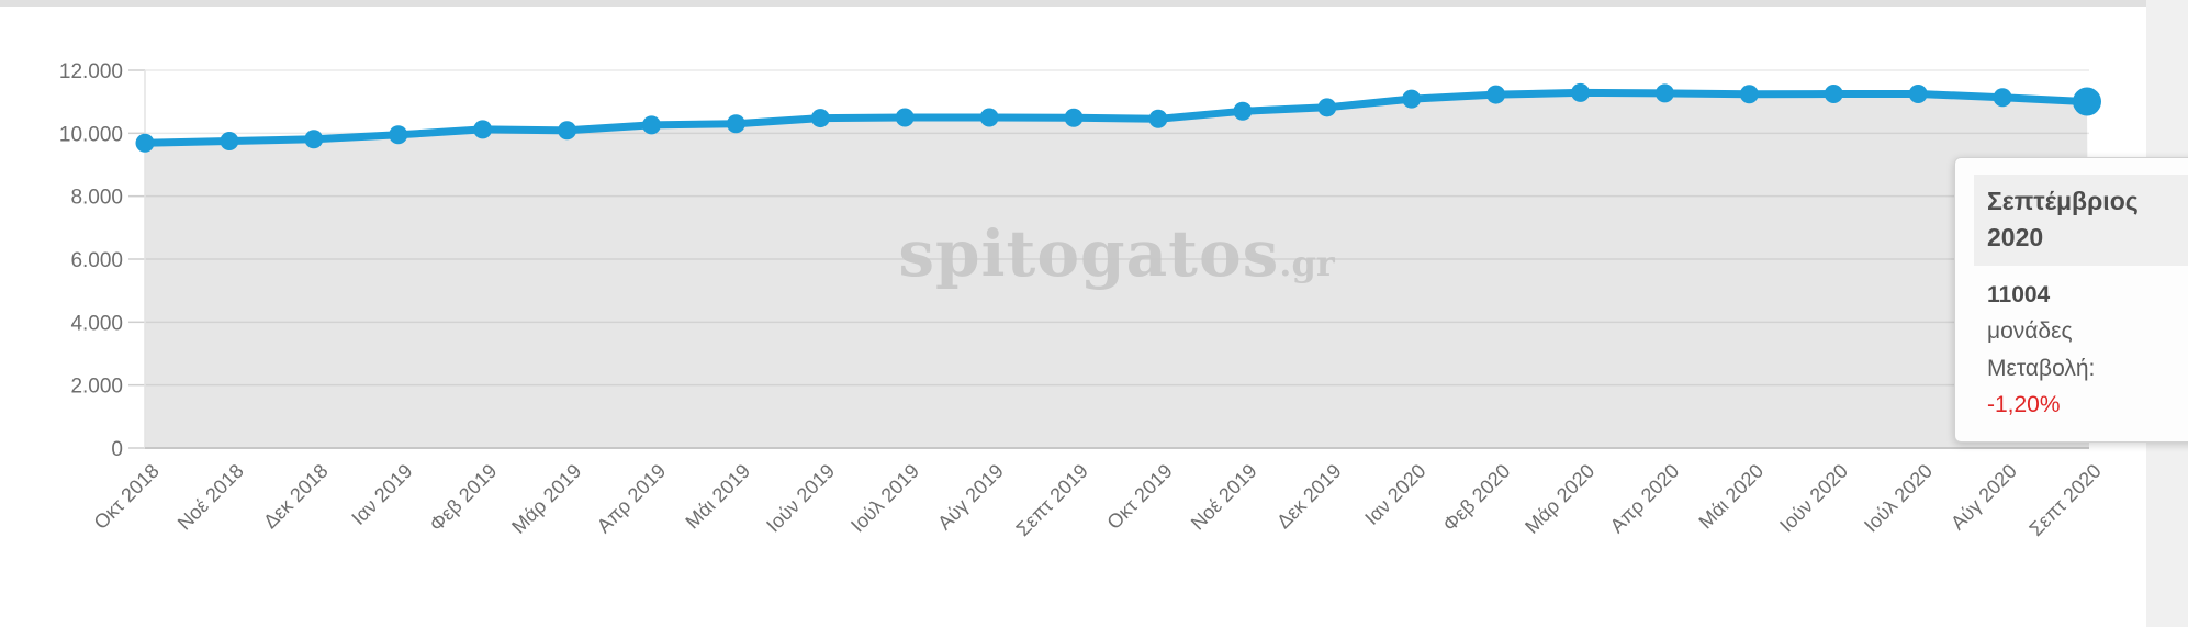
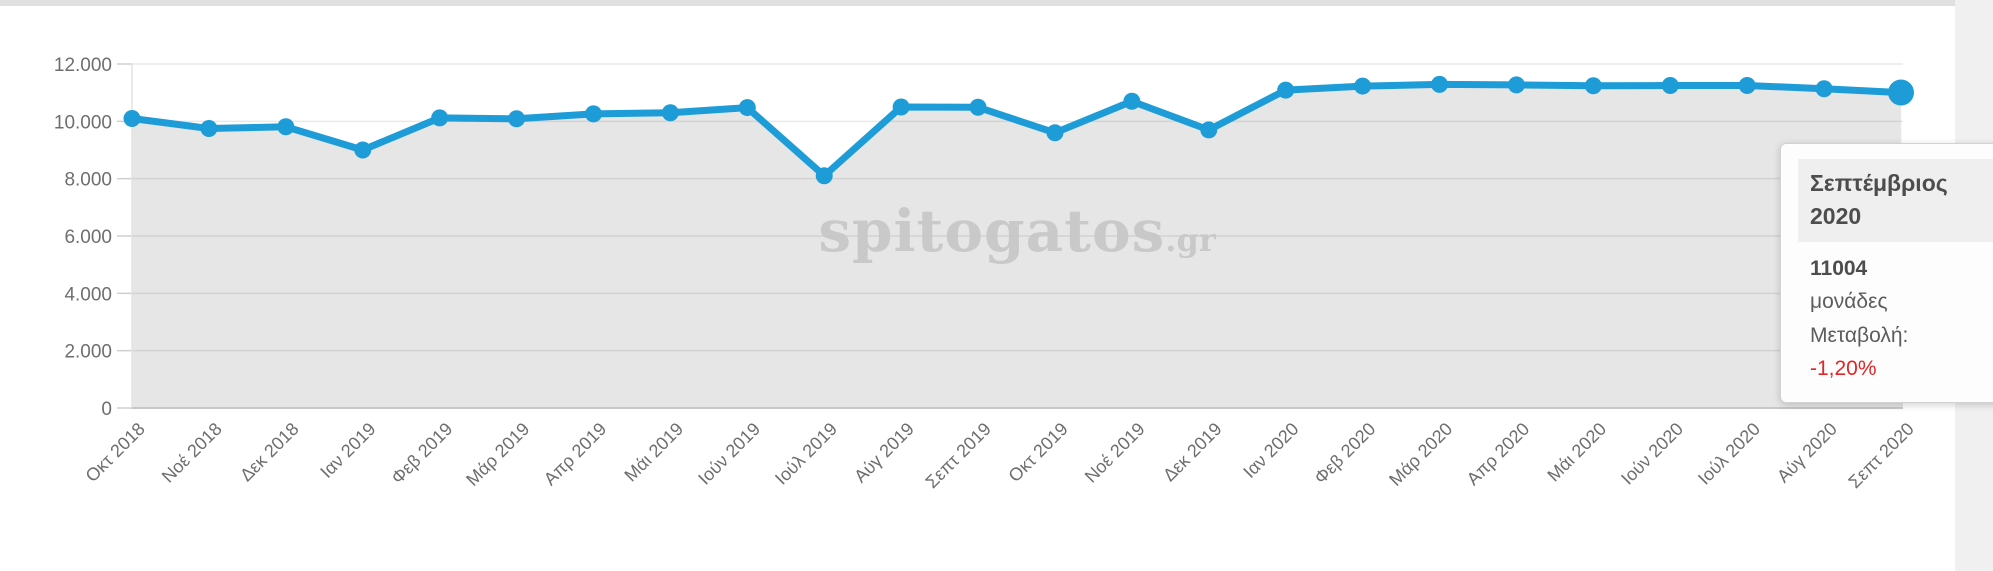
Οκτ 2018: 9700 -> 10100
Ιαν 2019: 10000 -> 9000
Ιούλ 2019: 10500 -> 8100
Οκτ 2019: 10500 -> 9600
Δεκ 2019: 10800 -> 9700
